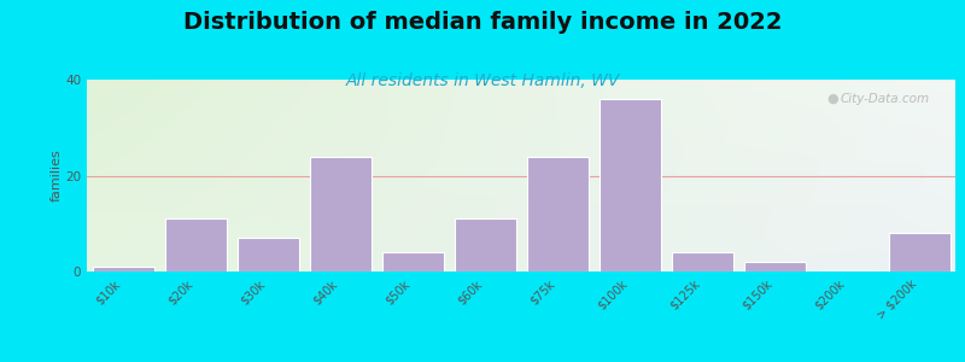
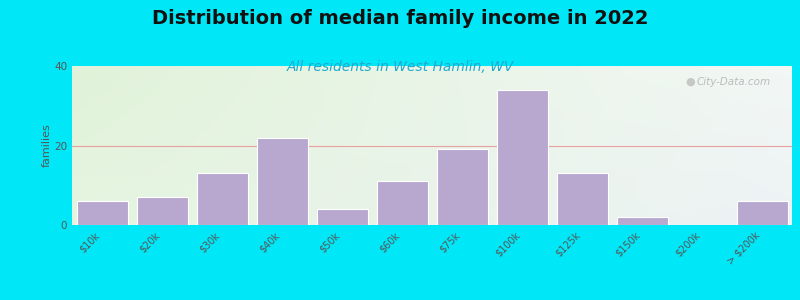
$10k: 1 -> 6
$20k: 11 -> 7
$30k: 7 -> 13
$40k: 24 -> 22
$75k: 24 -> 19
$100k: 36 -> 34
$125k: 4 -> 13
> $200k: 8 -> 6
